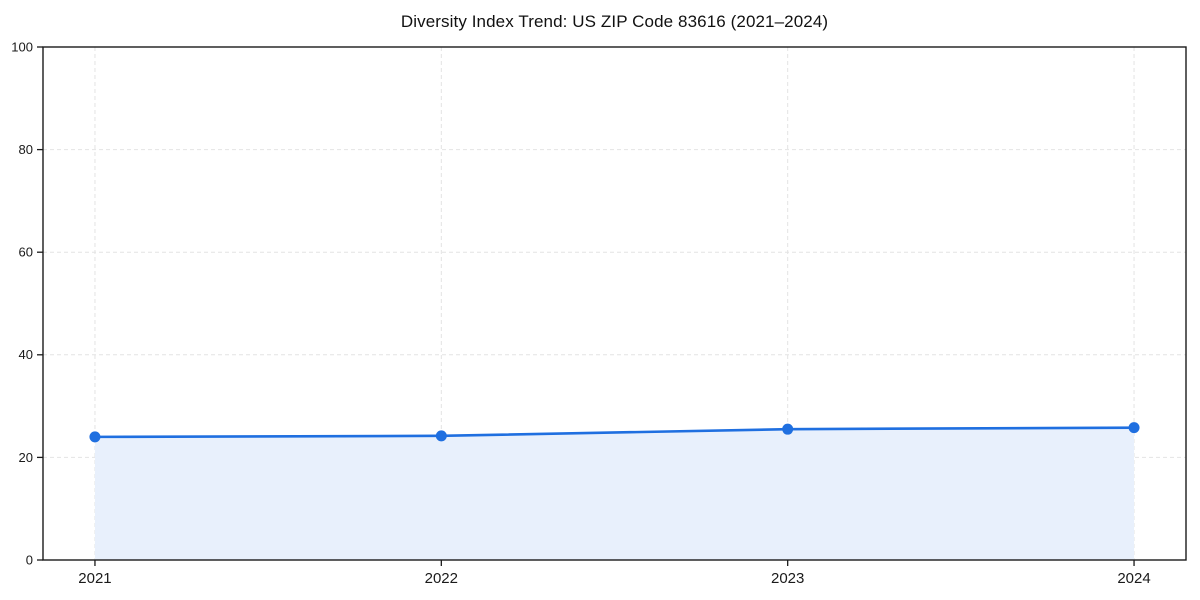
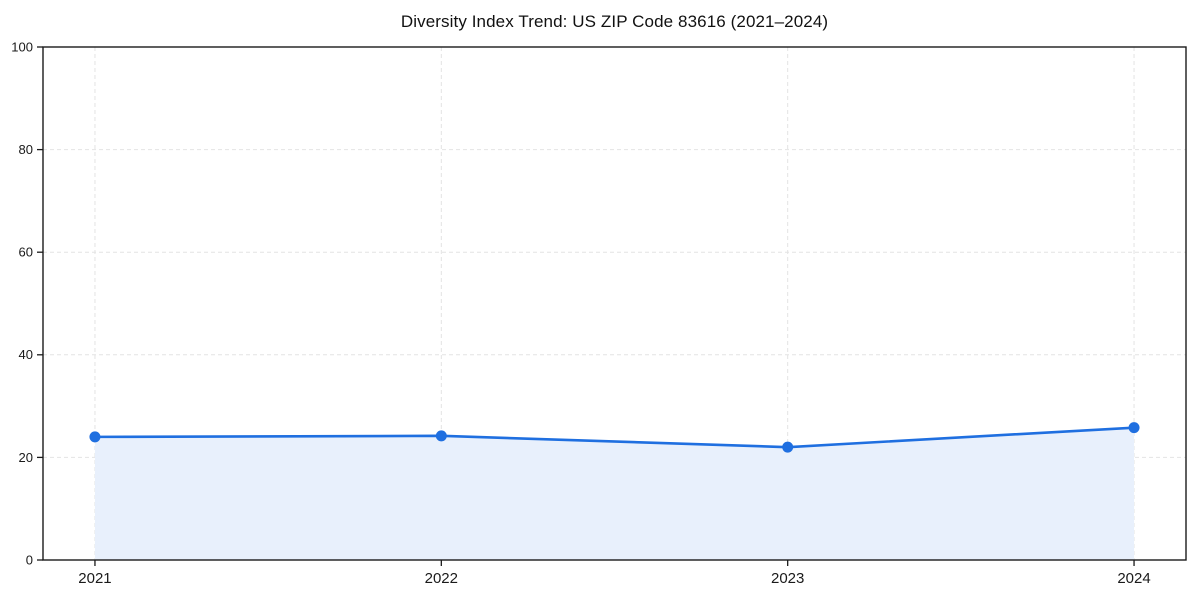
2023: 26 -> 22
